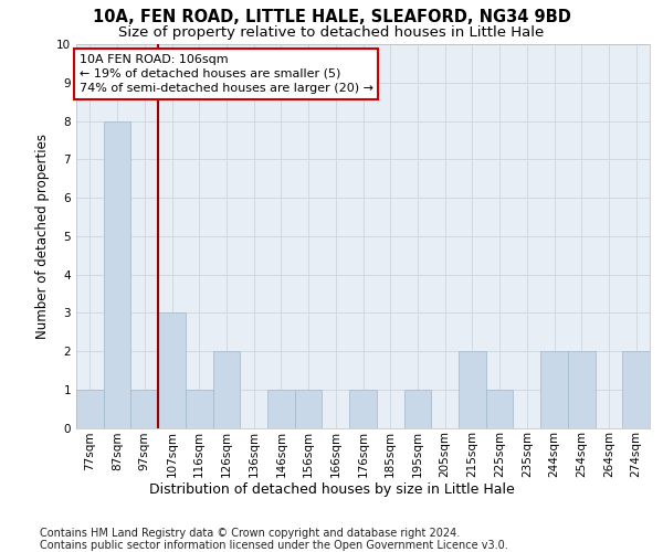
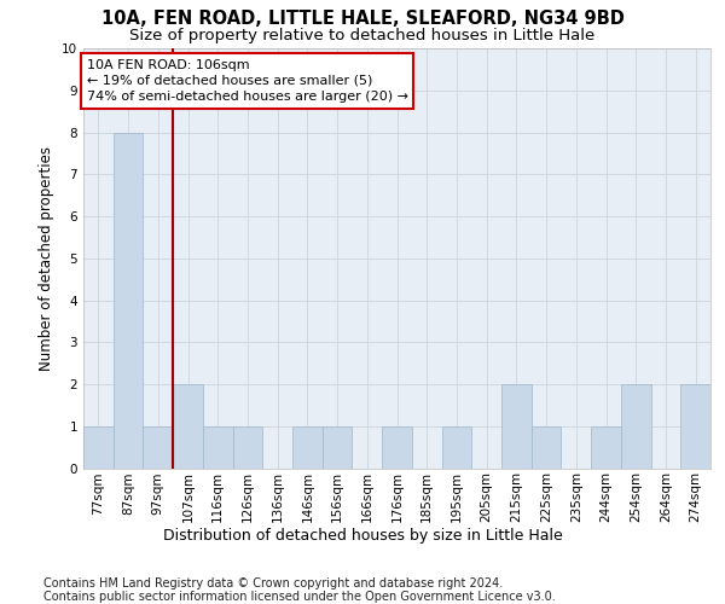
107sqm: 3 -> 2
126sqm: 2 -> 1
244sqm: 2 -> 1
